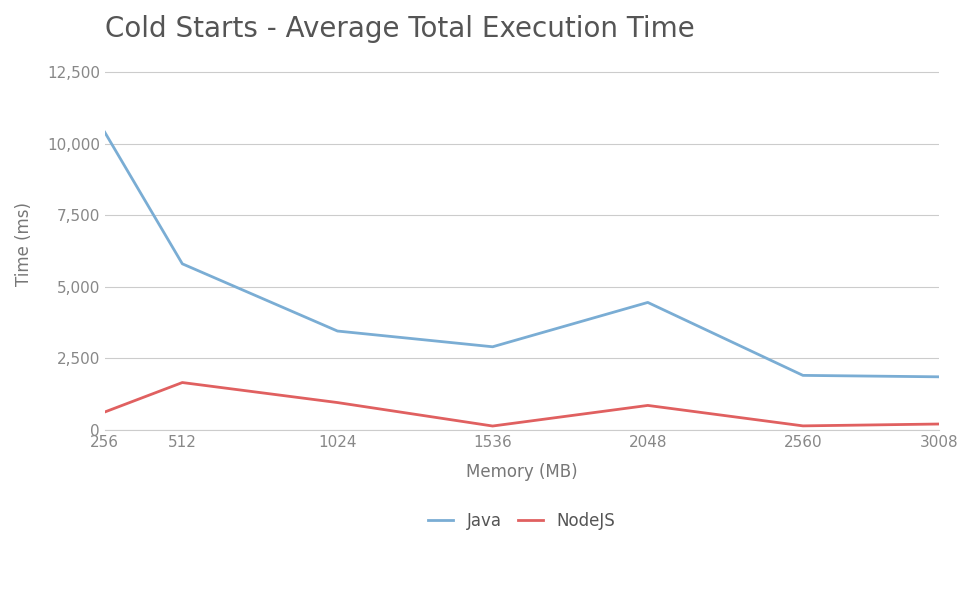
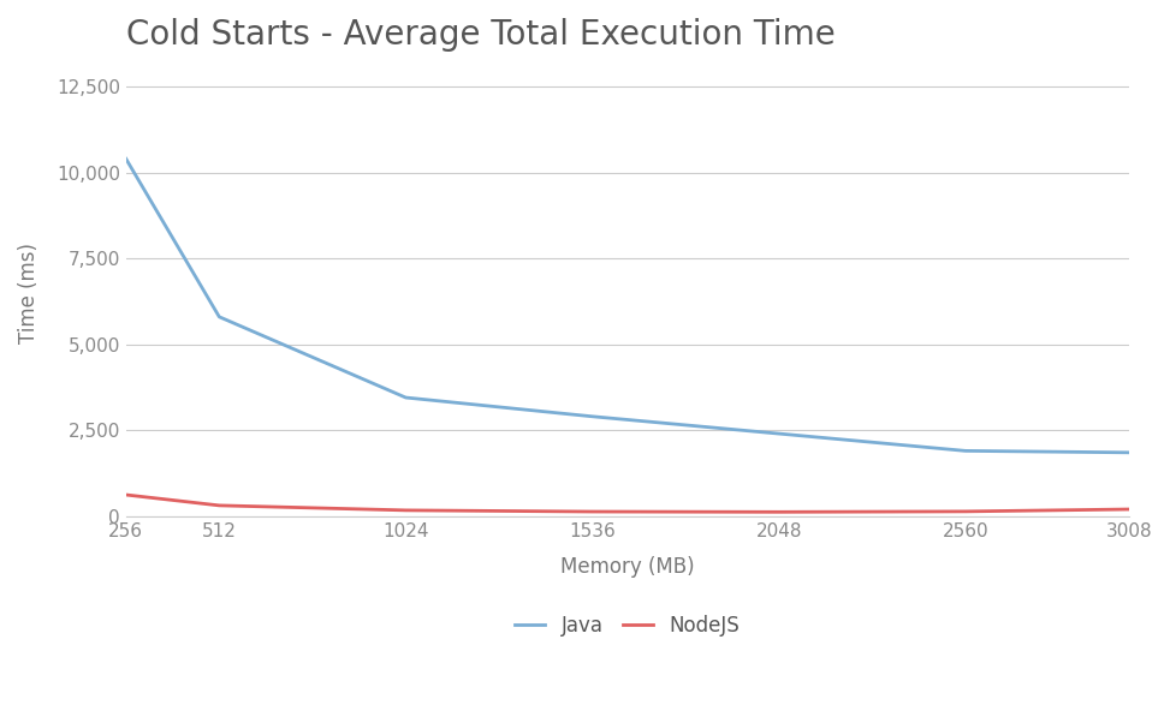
NodeJS/512: 1,650 -> 310
NodeJS/1024: 950 -> 170
Java/2048: 4,450 -> 2,400
NodeJS/2048: 850 -> 120
